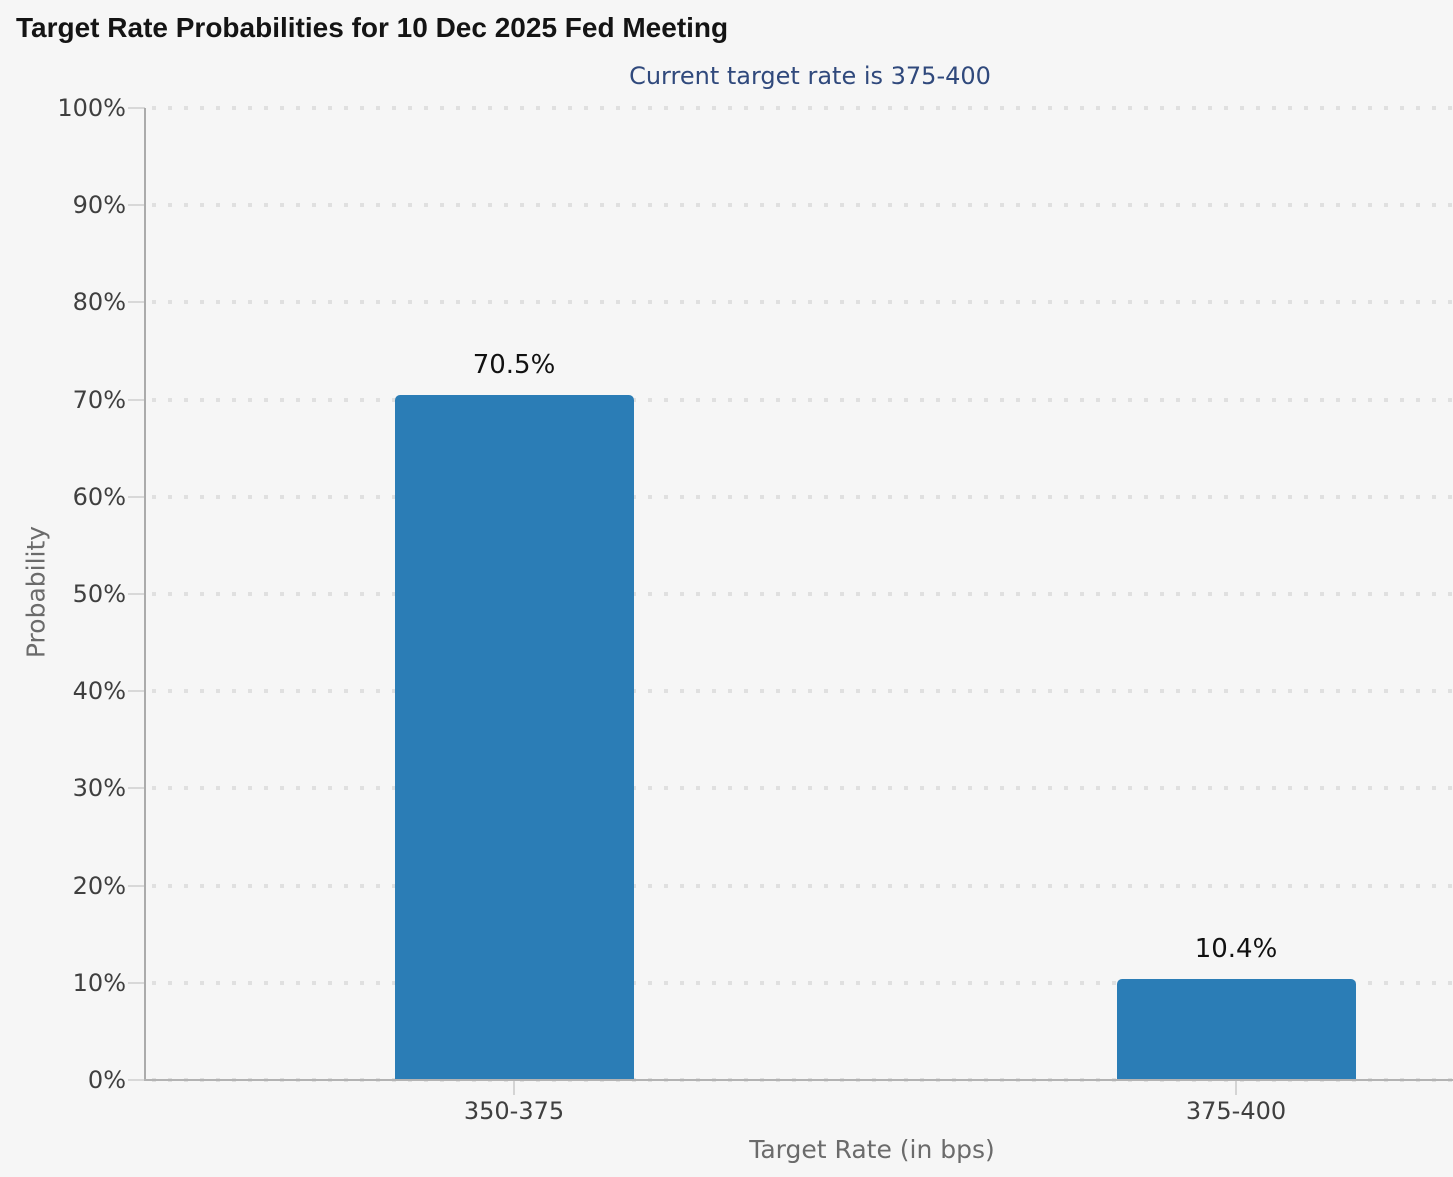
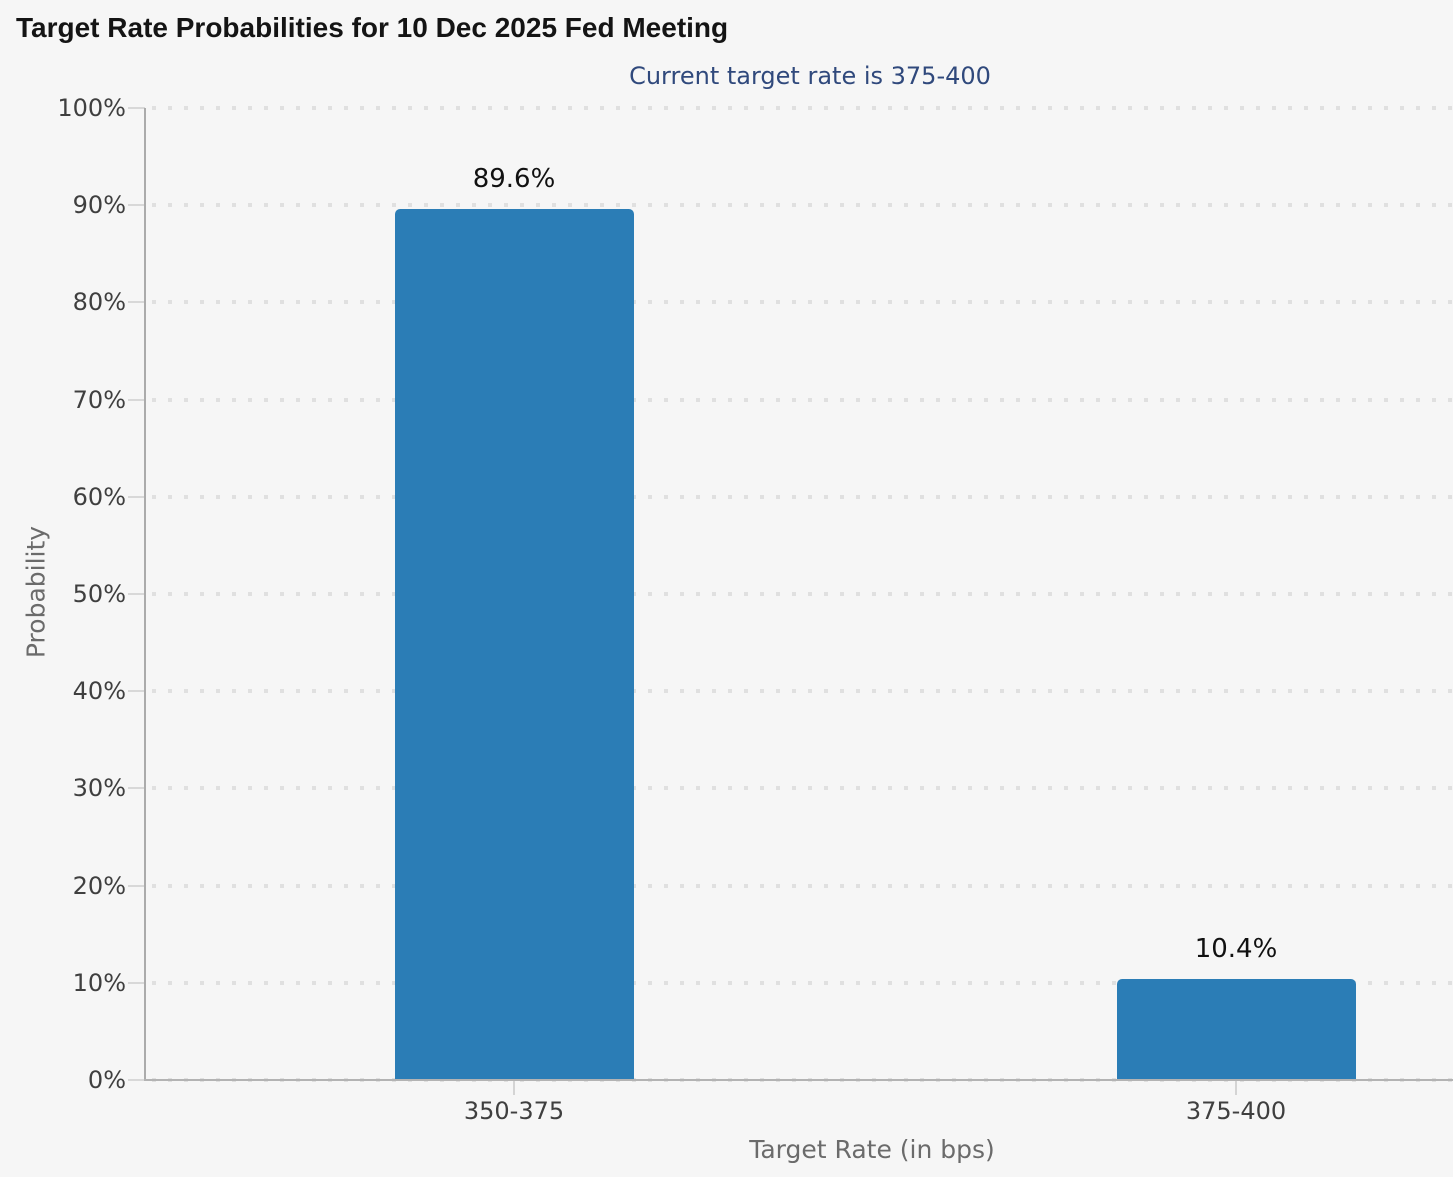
350-375: 70.5% -> 89.6%
